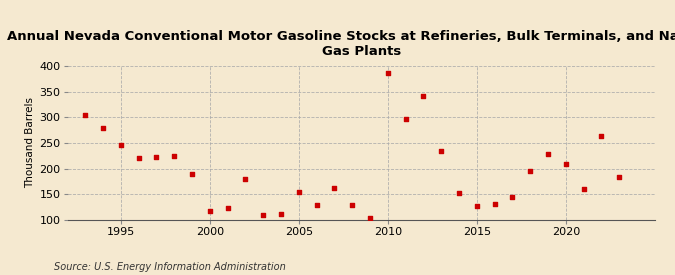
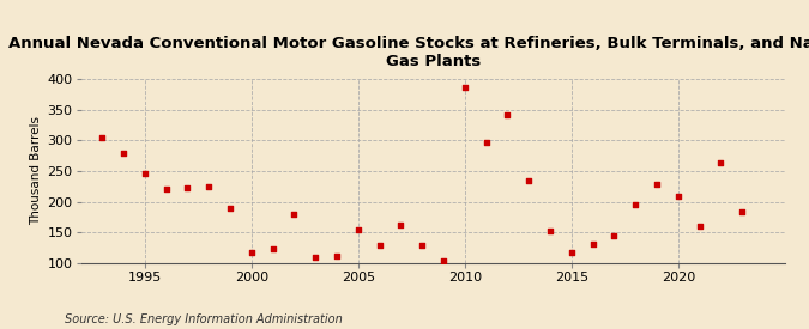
2015: 128 -> 117
